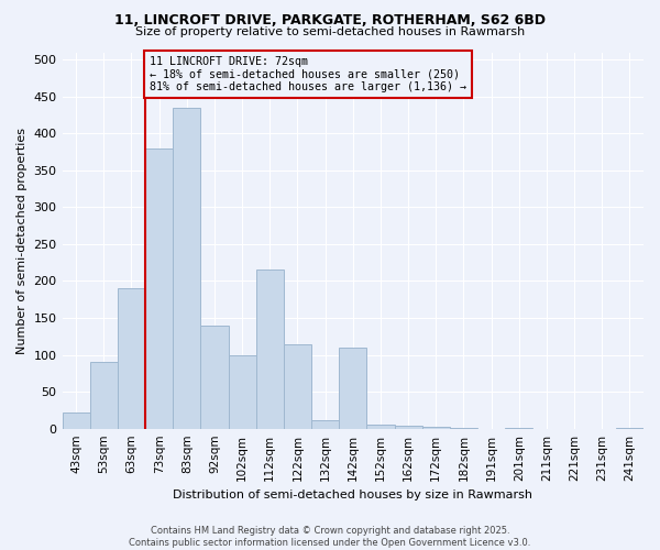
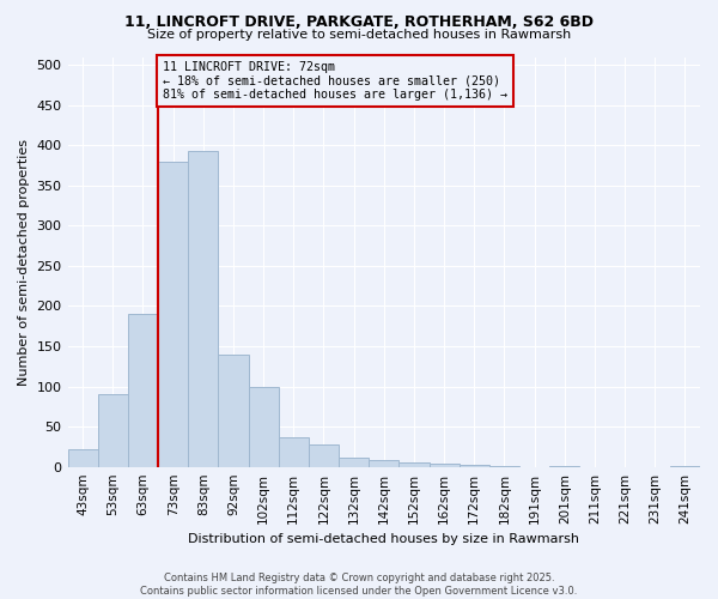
83sqm: 434 -> 393
112sqm: 216 -> 37
122sqm: 114 -> 28
142sqm: 110 -> 8
